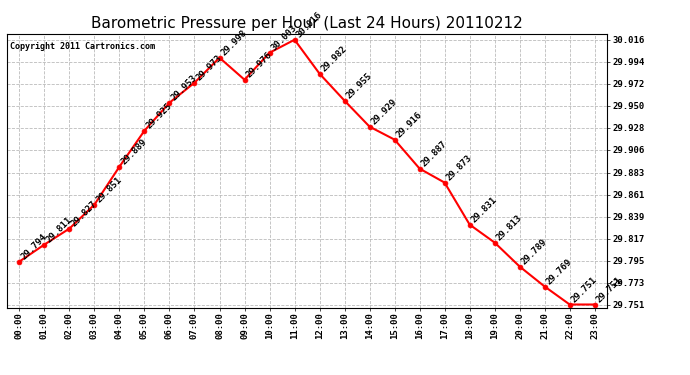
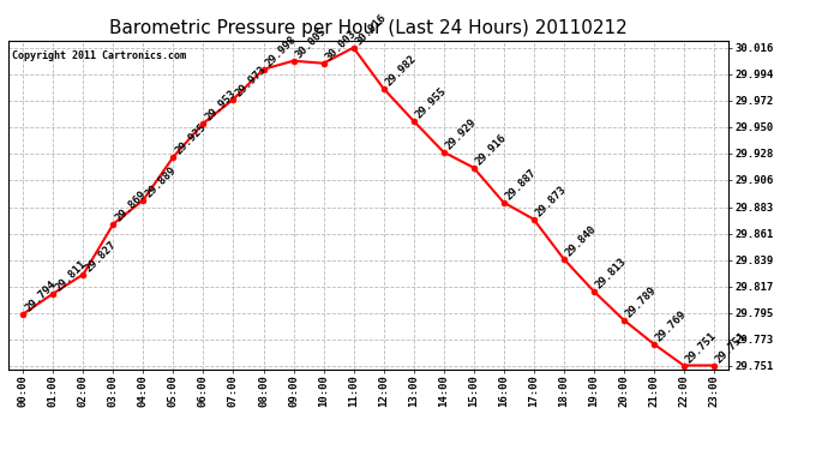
03:00: 29.851 -> 29.869
09:00: 29.976 -> 30.005
18:00: 29.831 -> 29.840
